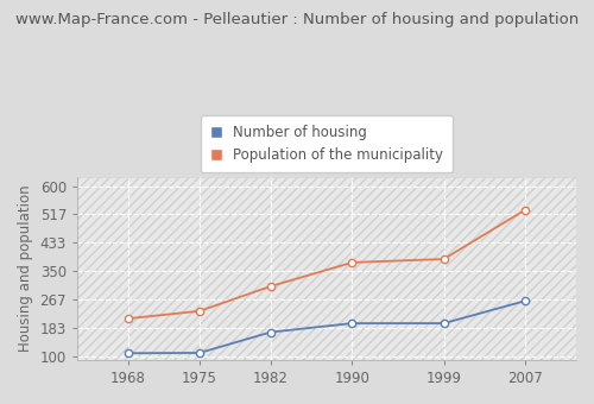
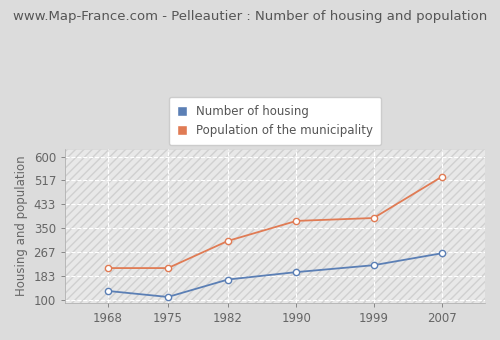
Number of housing/1968: 108 -> 130
Population of the municipality/1975: 232 -> 210
Number of housing/1999: 196 -> 220
